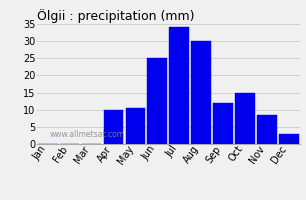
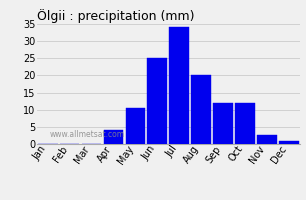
Apr: 10.0 -> 4.0
Aug: 30.0 -> 20.0
Oct: 15.0 -> 12.0
Nov: 8.5 -> 2.5
Dec: 3.0 -> 1.0
